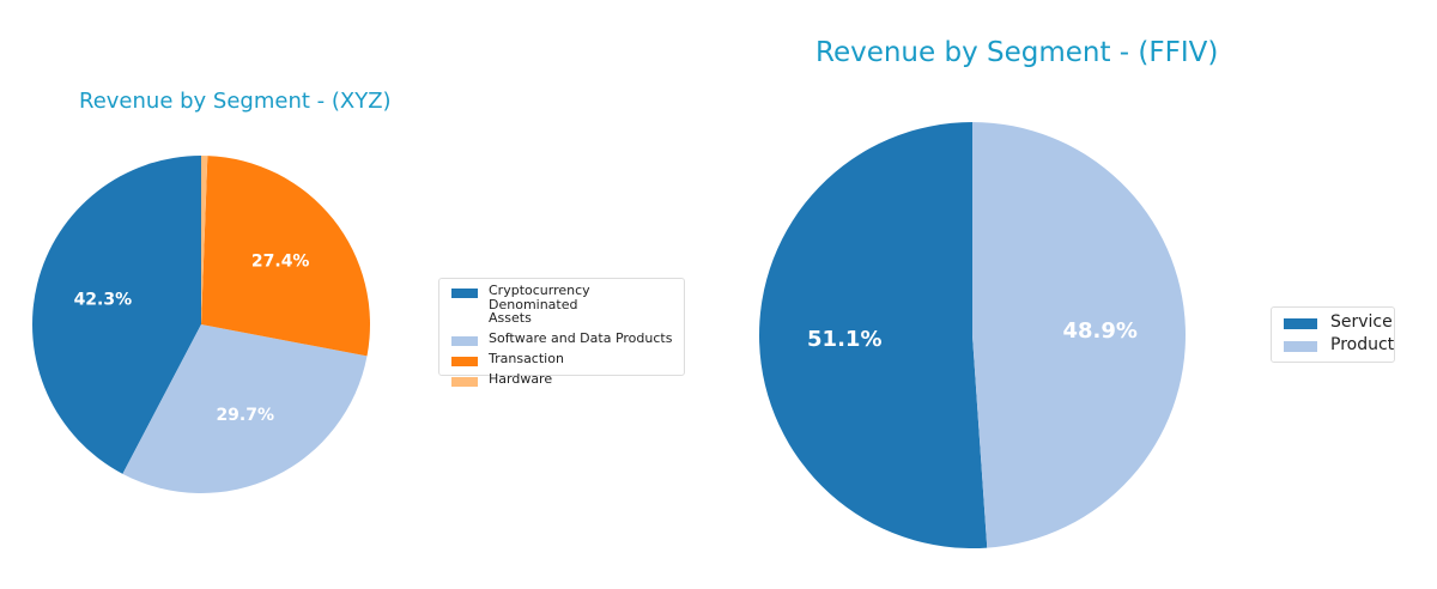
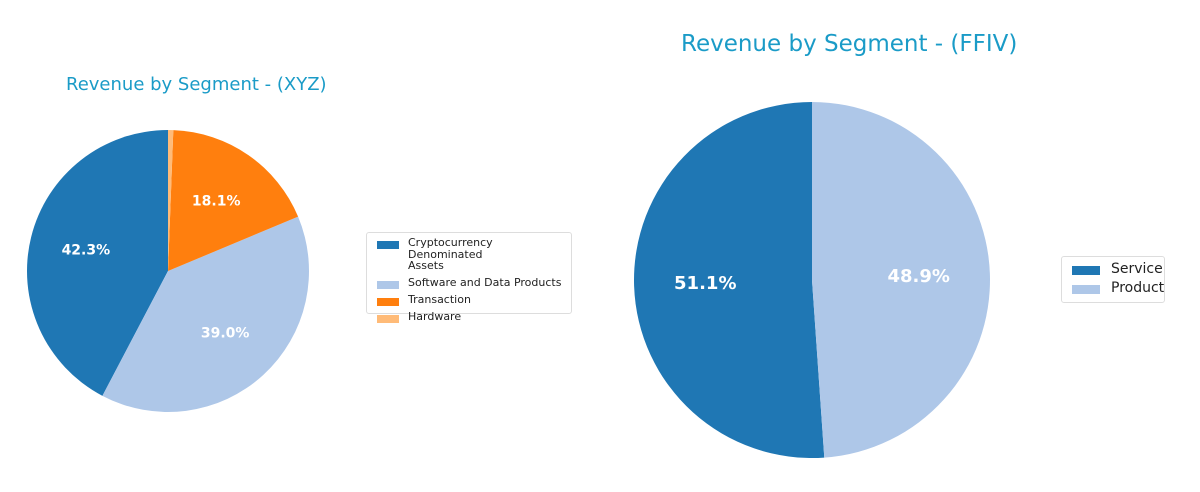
Revenue by Segment - (XYZ)/Software and Data Products: 29.7% -> 39.0%
Revenue by Segment - (XYZ)/Transaction: 27.4% -> 18.1%
